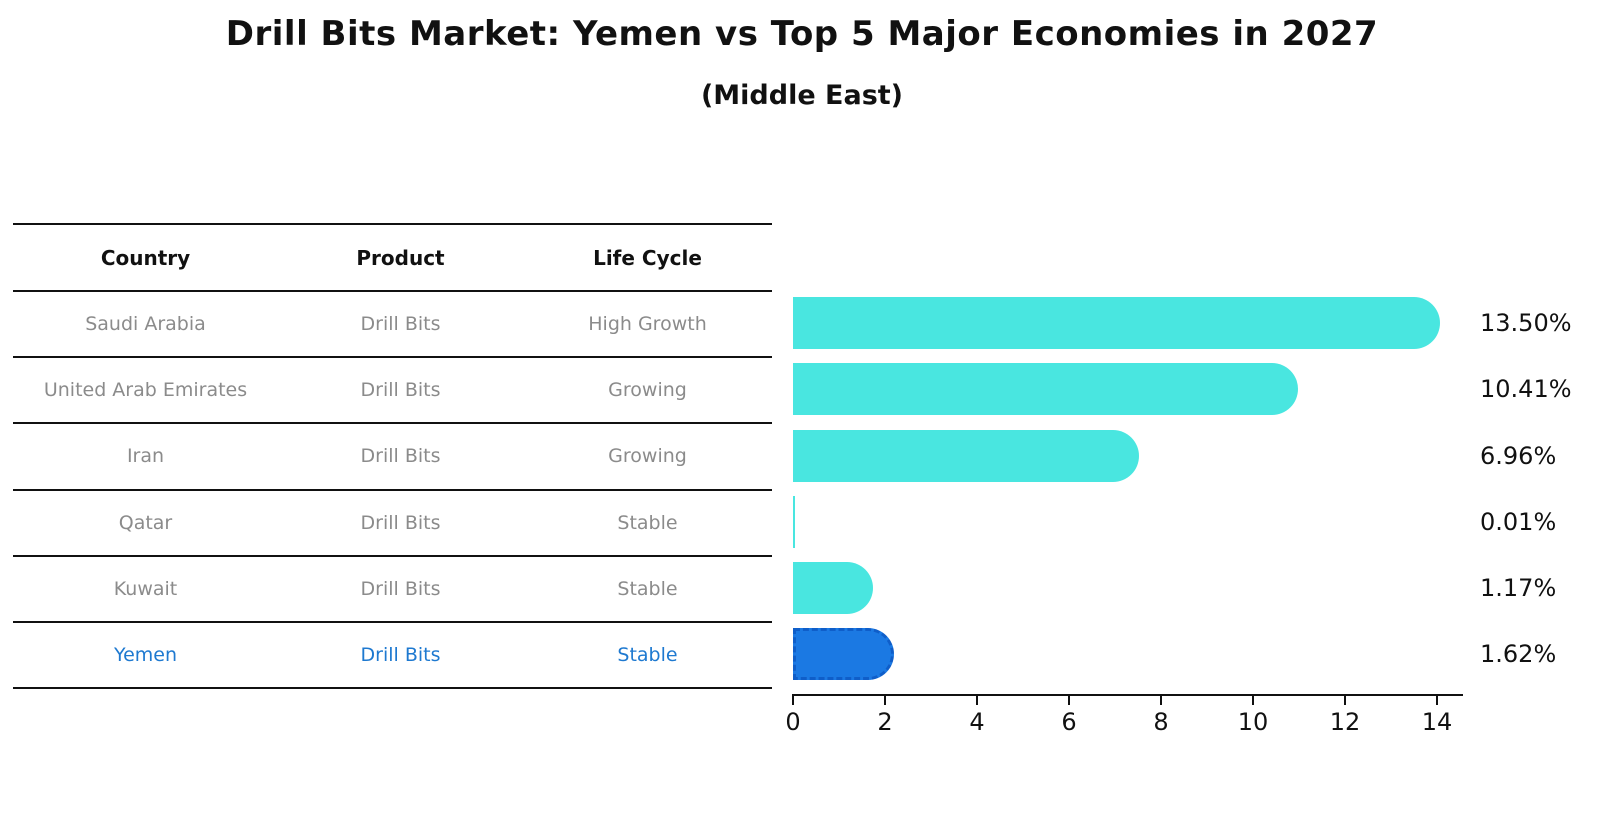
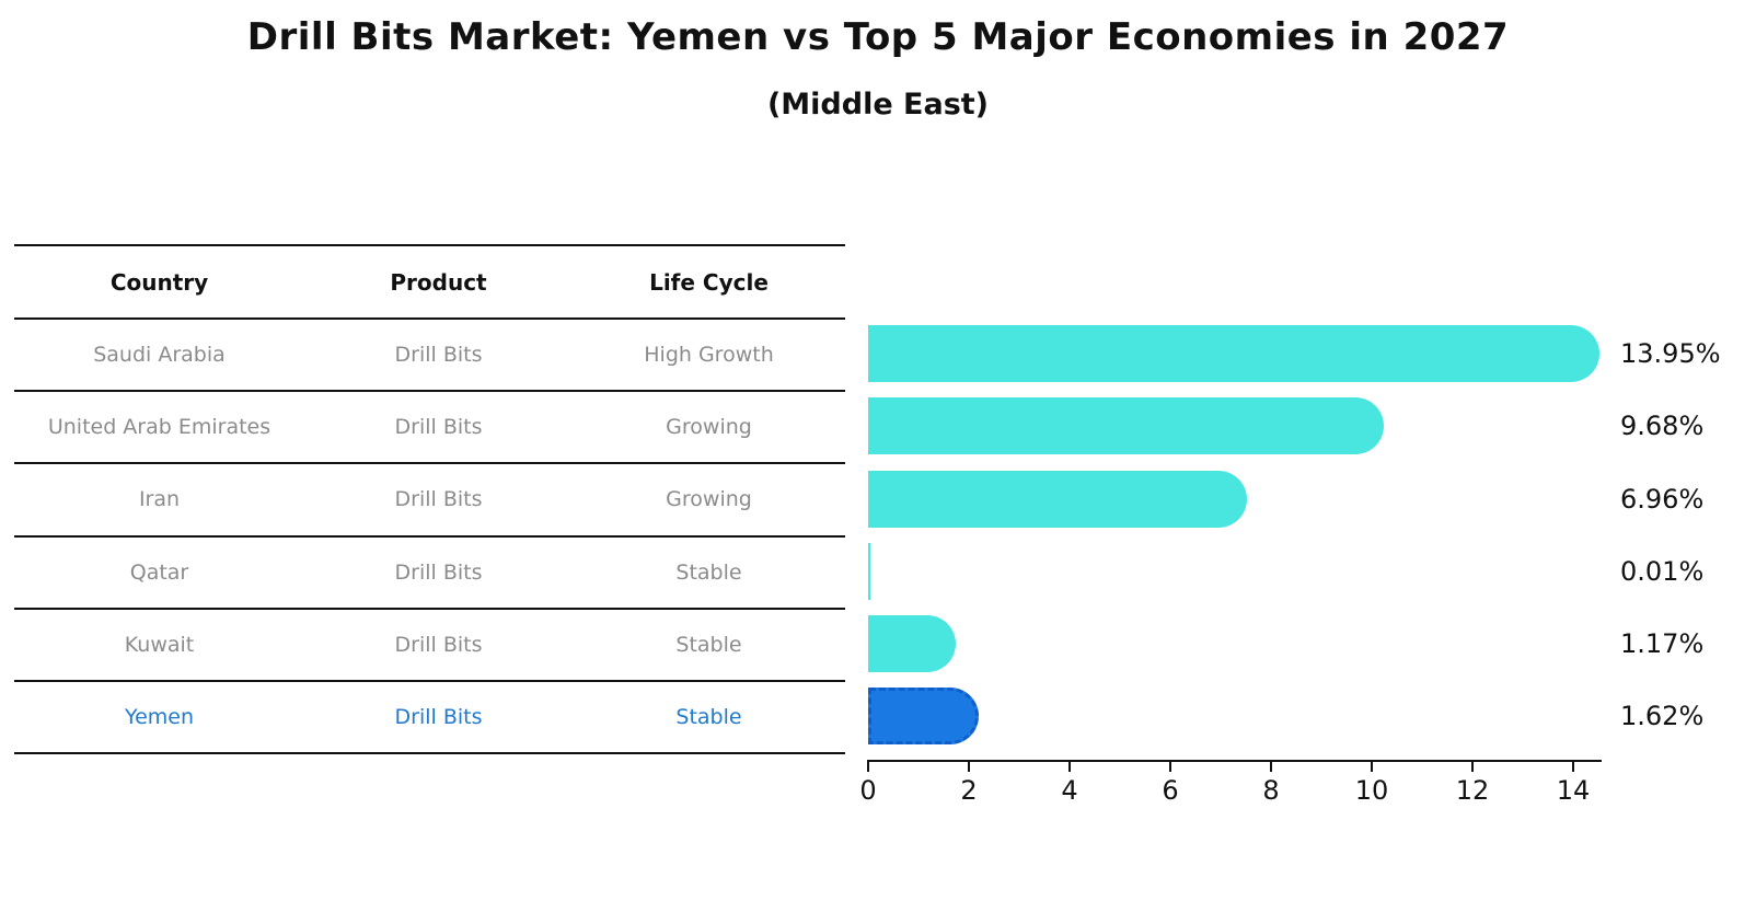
Saudi Arabia: 13.50% -> 13.95%
United Arab Emirates: 10.41% -> 9.68%
